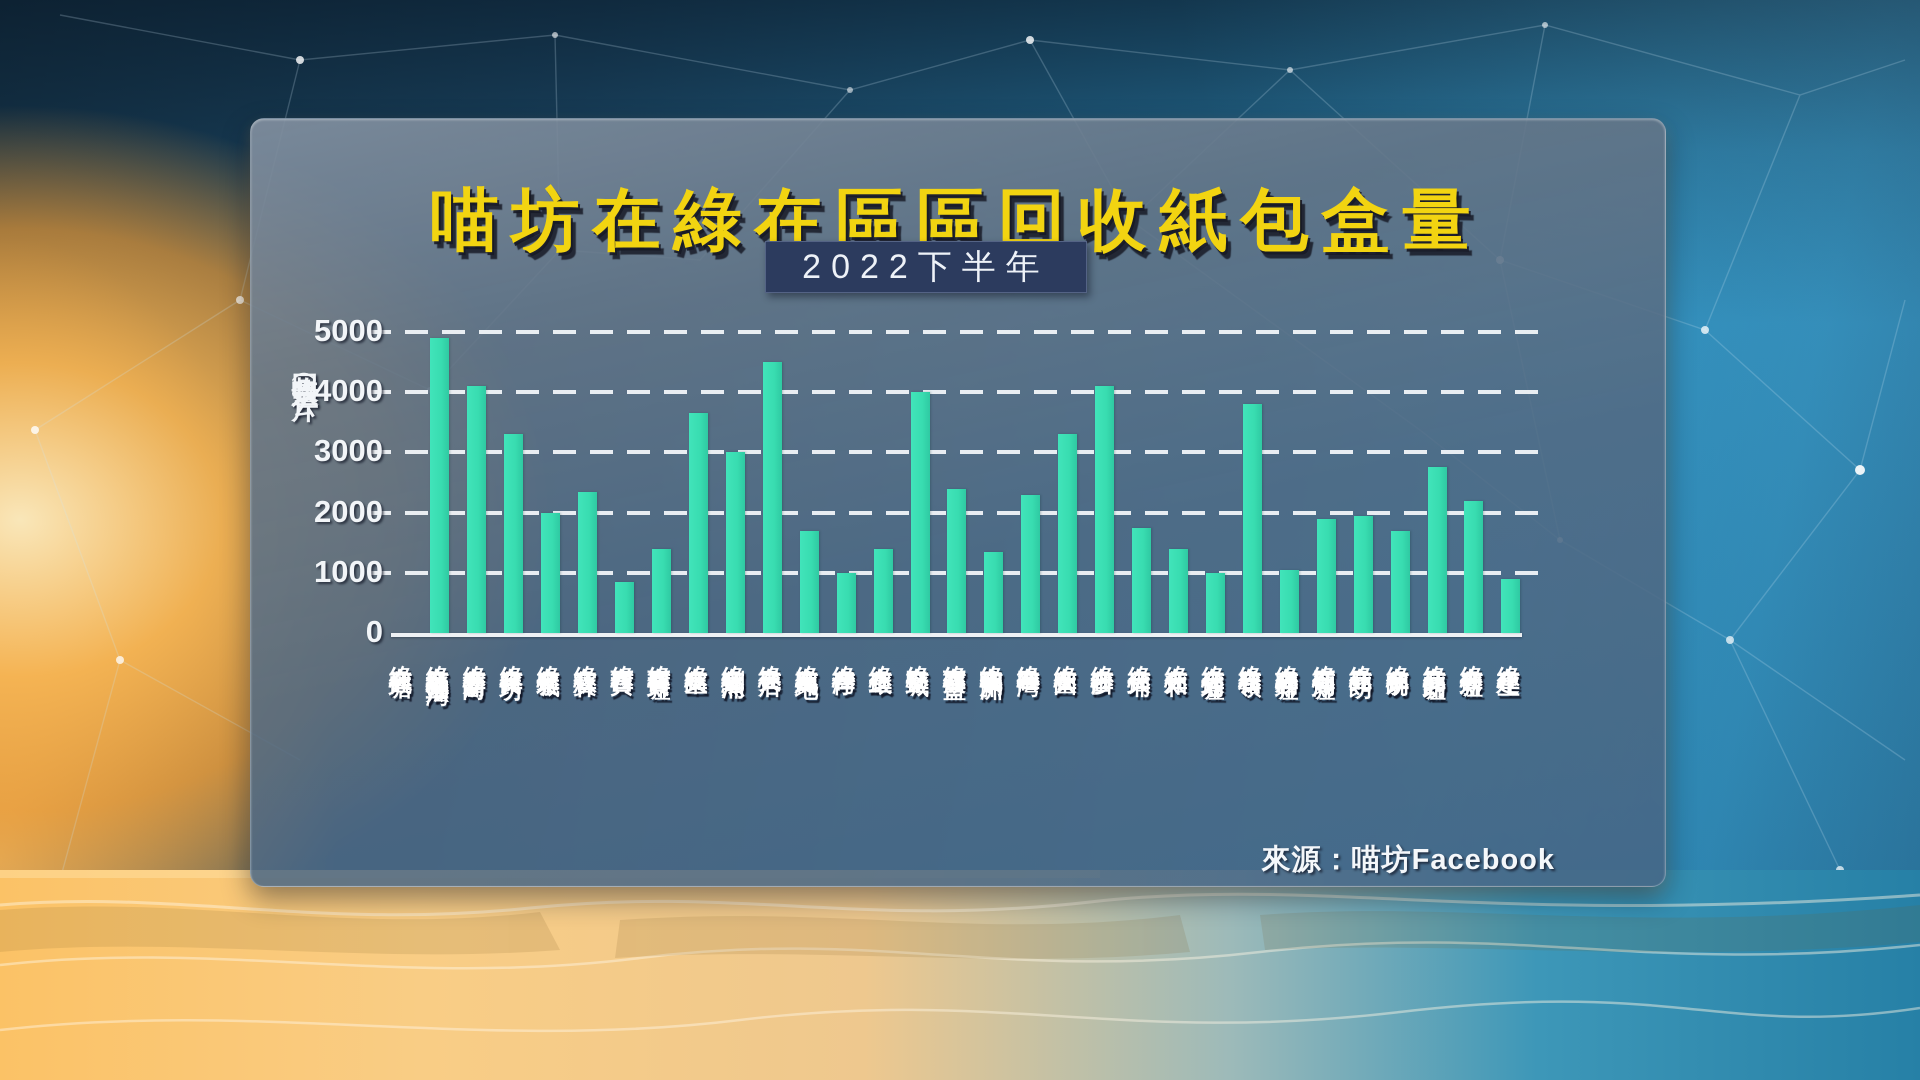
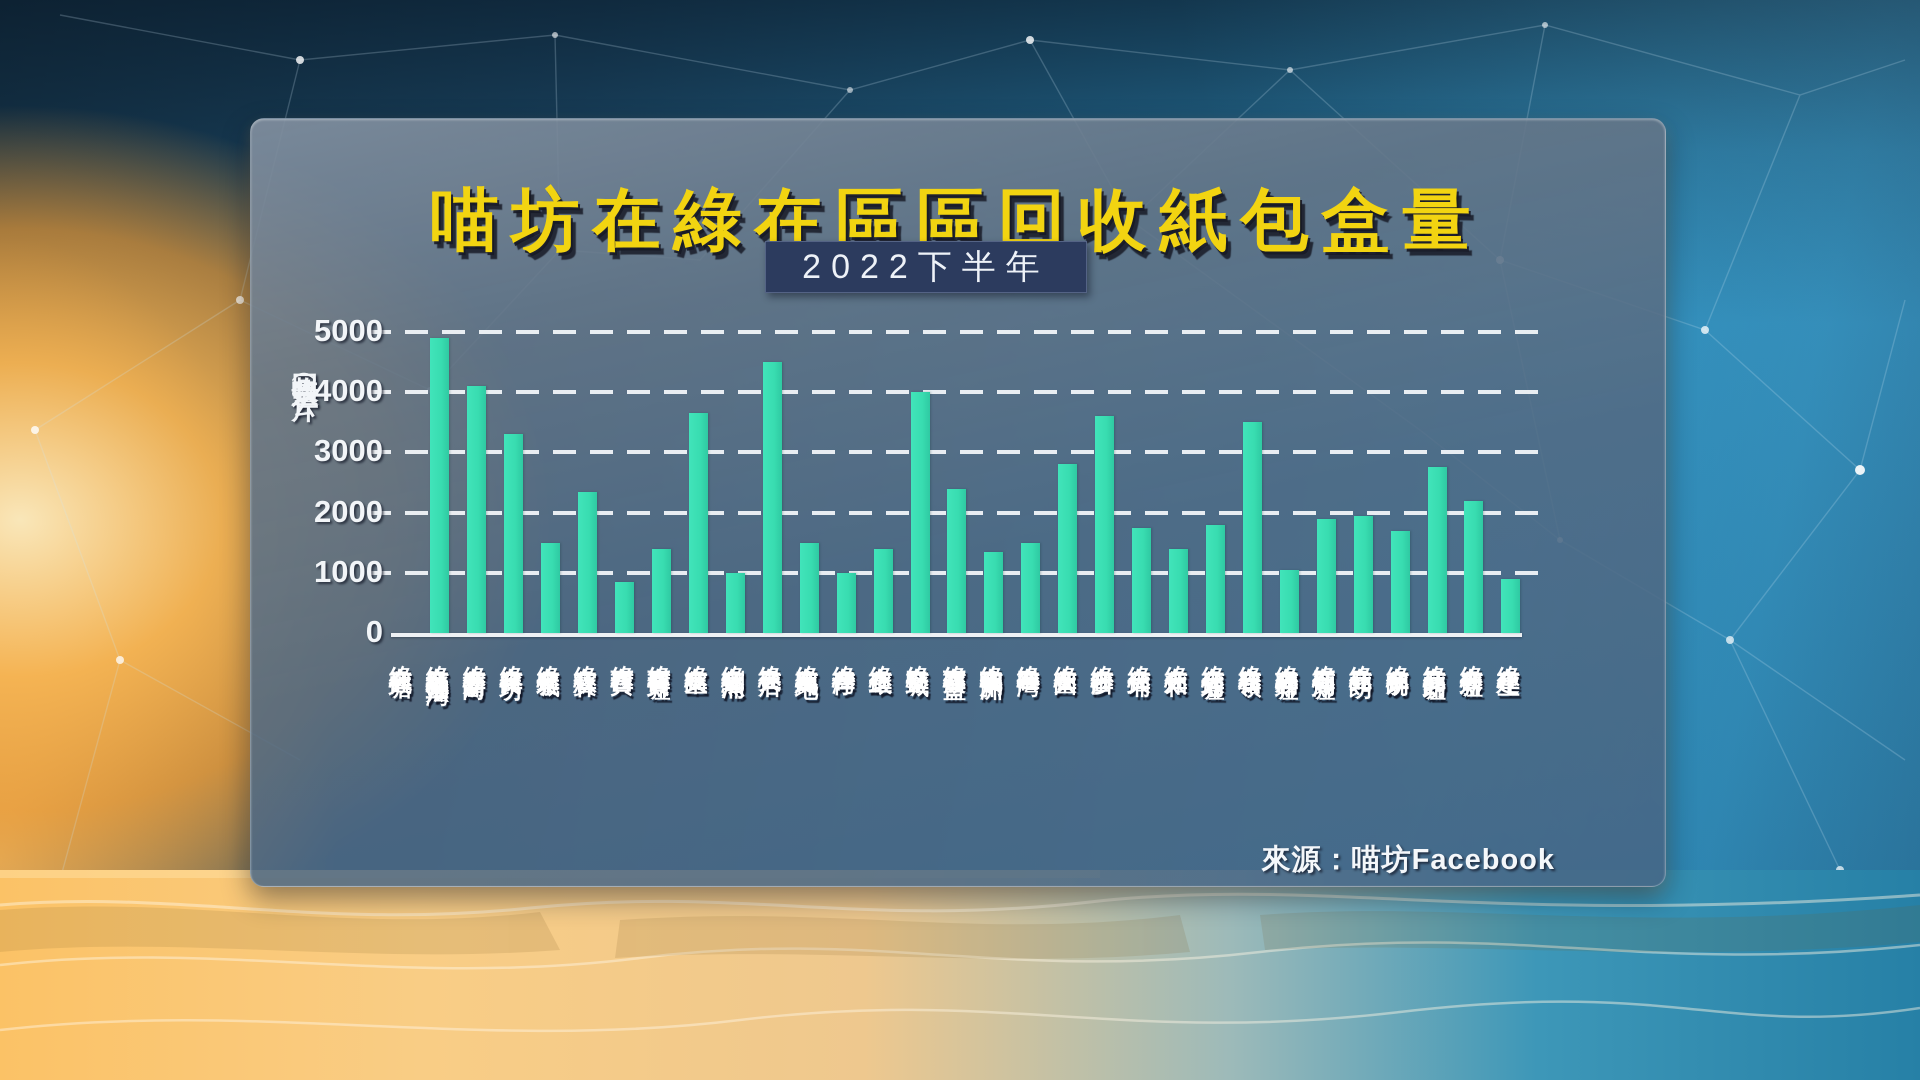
綠在寨城: 2000 -> 1500
綠在鰂魚涌: 3000 -> 1000
綠在跑馬地: 1700 -> 1500
綠在田灣: 2300 -> 1500
綠在大圍: 3300 -> 2800
綠在沙田: 4100 -> 3600
綠在大埔墟: 1000 -> 1800
綠在粉嶺: 3800 -> 3500
